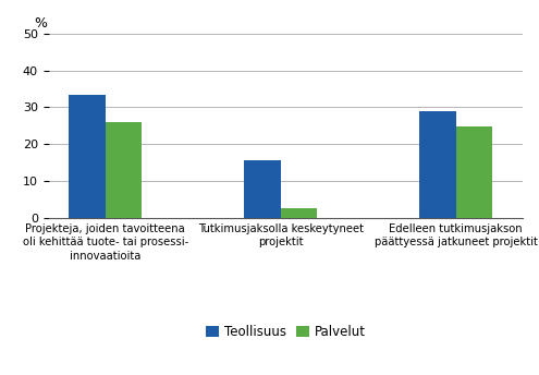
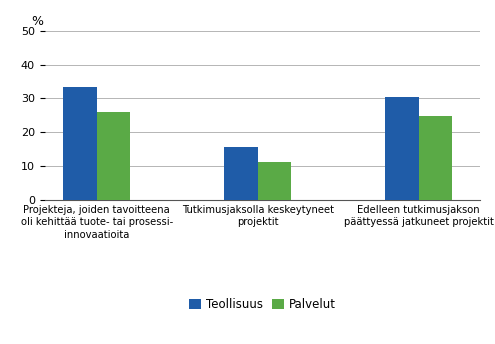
Palvelut/Tutkimusjaksolla keskeytyneet projektit: 2.5 -> 11.2
Teollisuus/Edelleen tutkimusjakson päättyessä jatkuneet projektit: 29.0 -> 30.5
